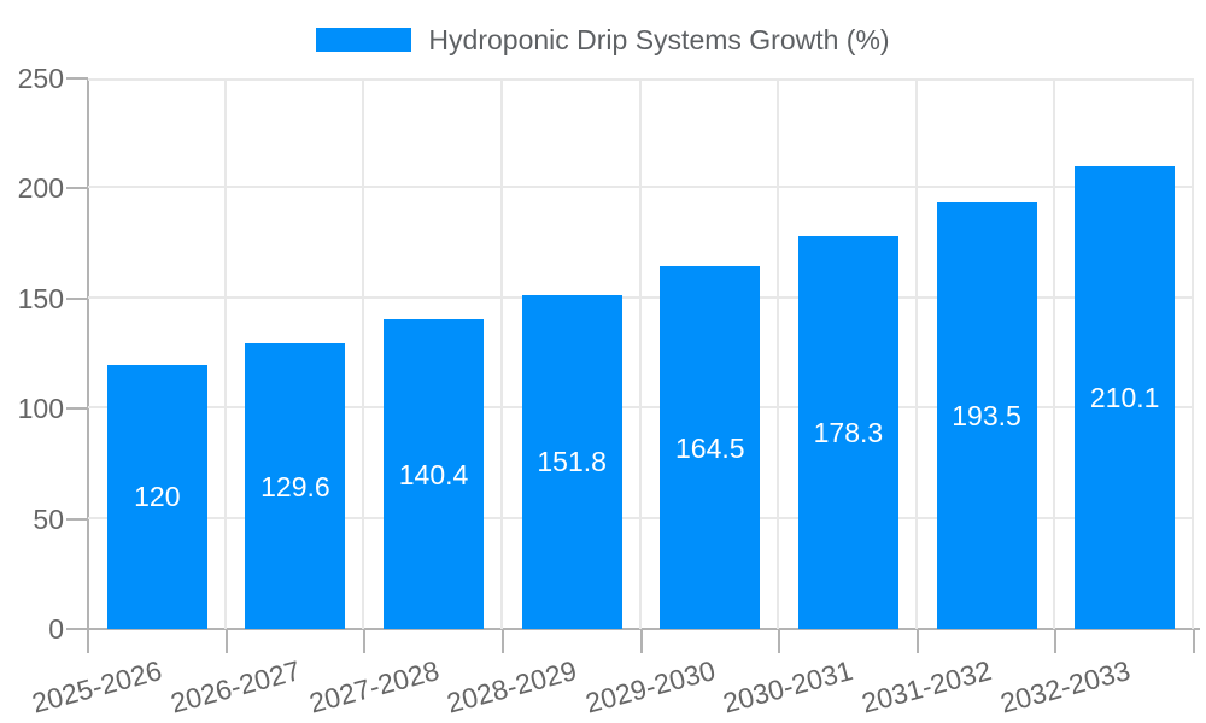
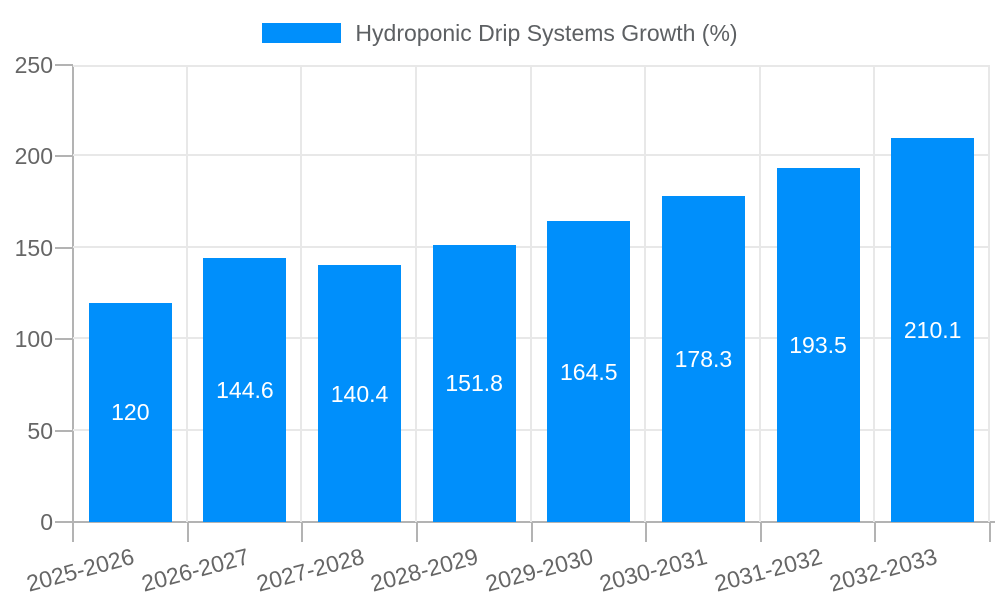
2026-2027: 129.6 -> 144.6
